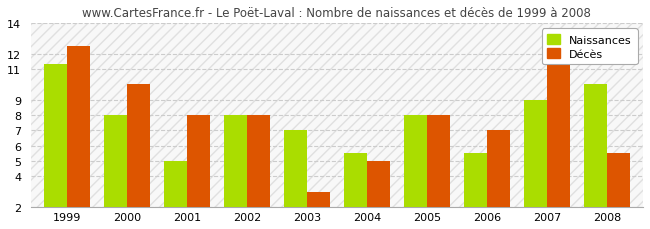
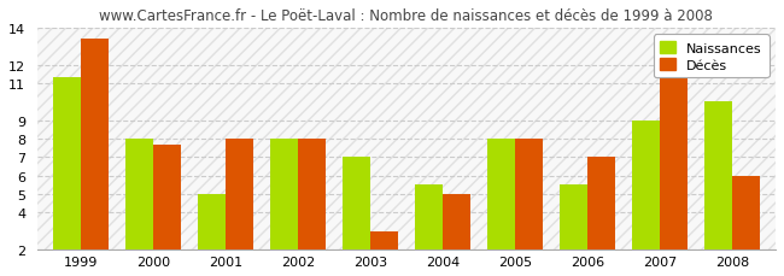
Décès/1999: 12.5 -> 13.4
Décès/2000: 10.0 -> 7.7
Décès/2008: 5.5 -> 6.0
